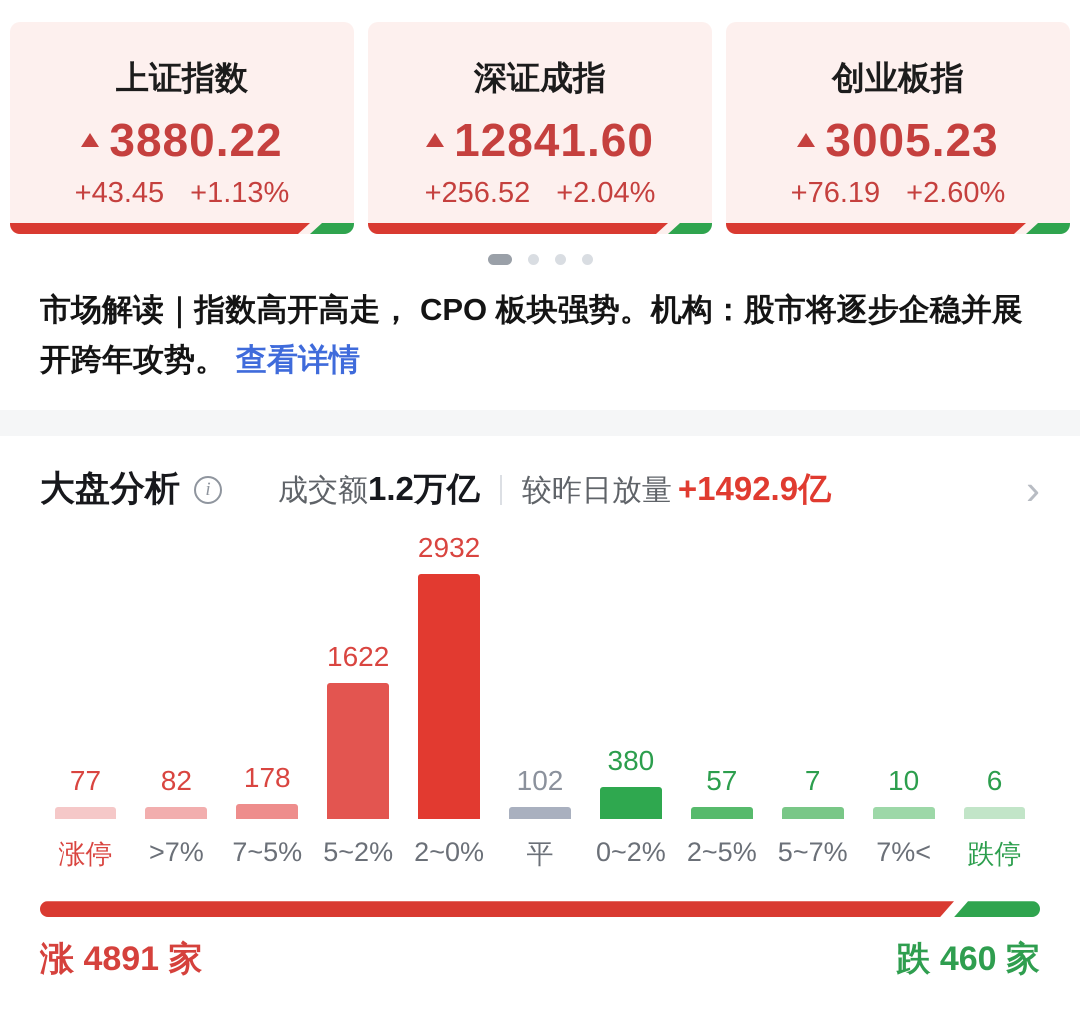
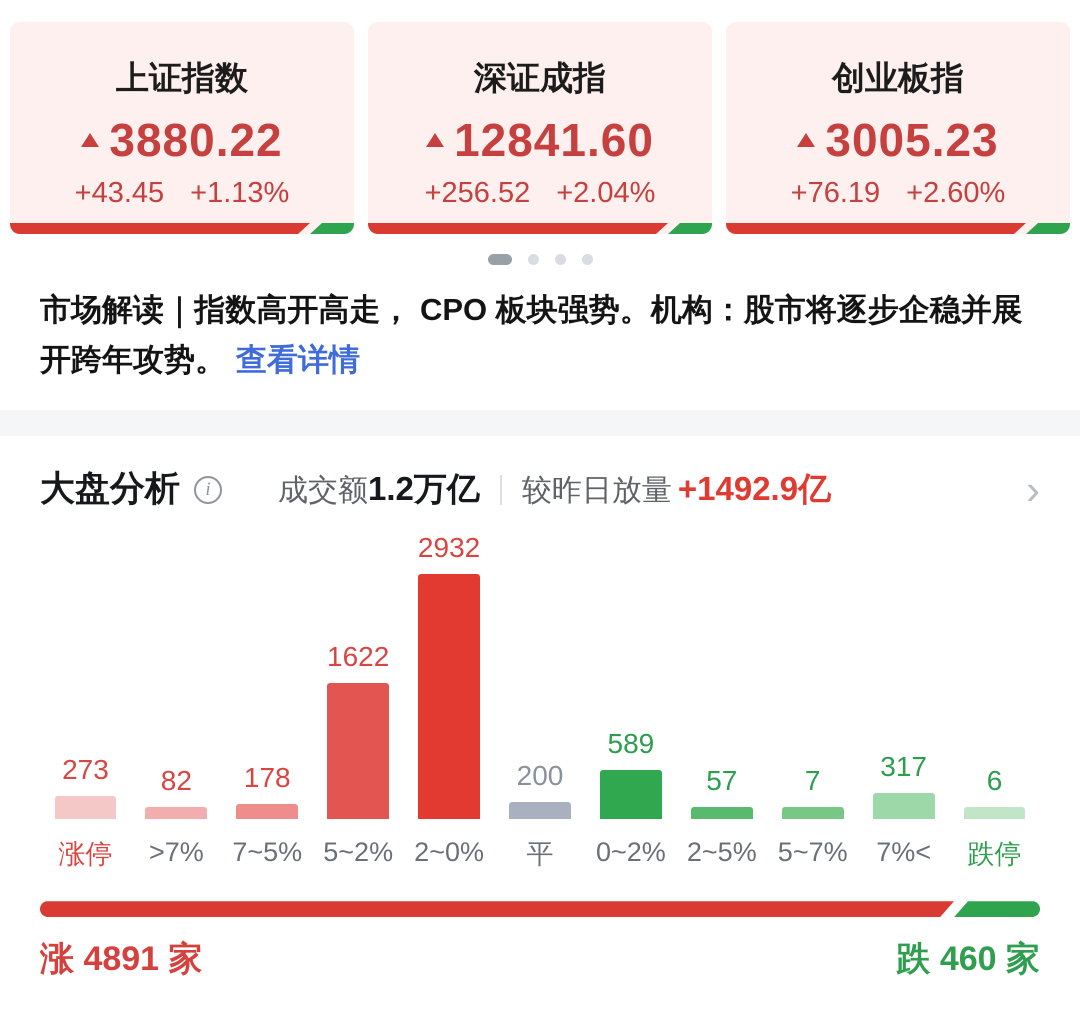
涨停: 77 -> 273
平: 102 -> 200
0~2%: 380 -> 589
7%<: 10 -> 317
